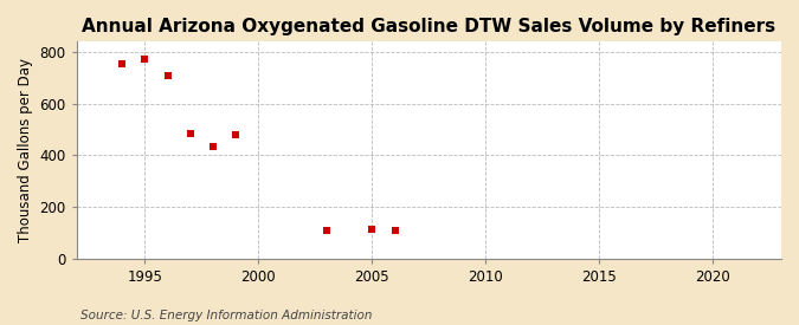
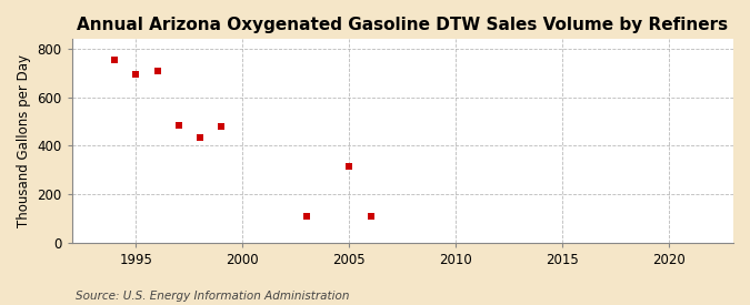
1995: 775 -> 695
2005: 115 -> 315
